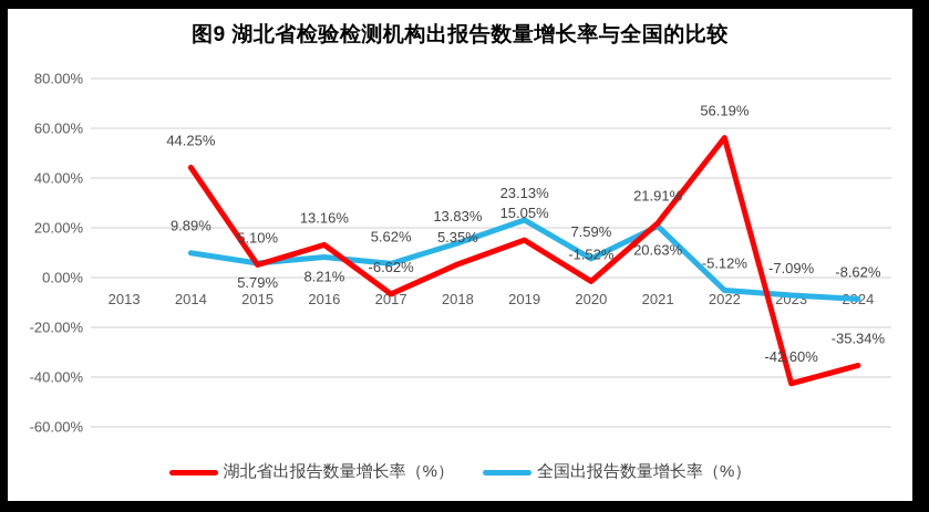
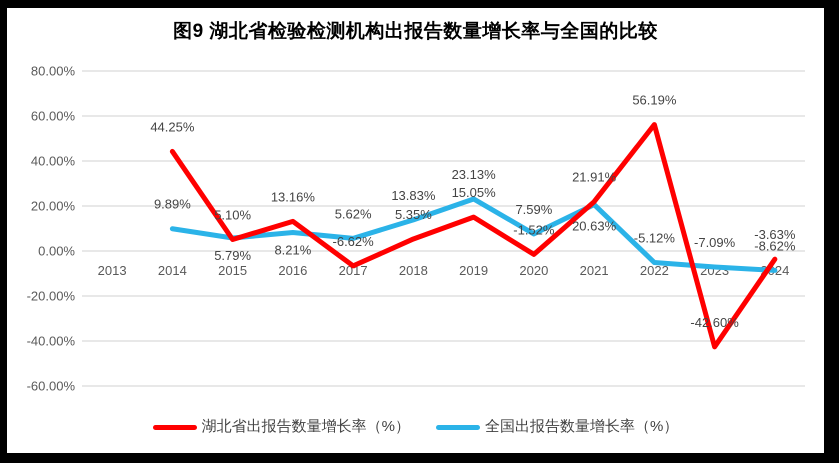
湖北省出报告数量增长率（%）/2024: -35.34% -> -3.63%
